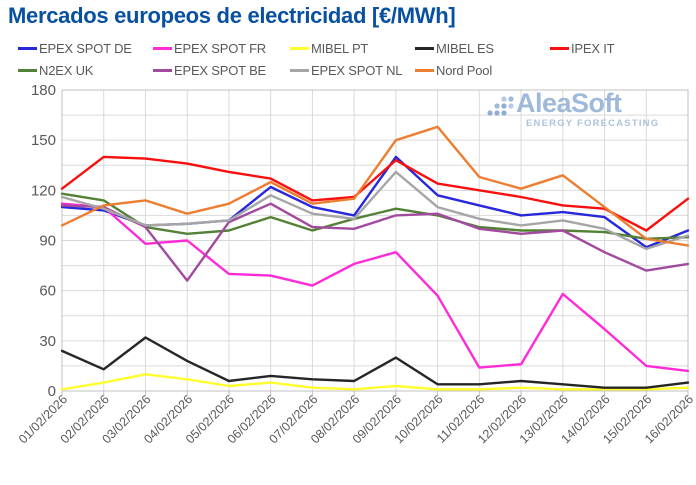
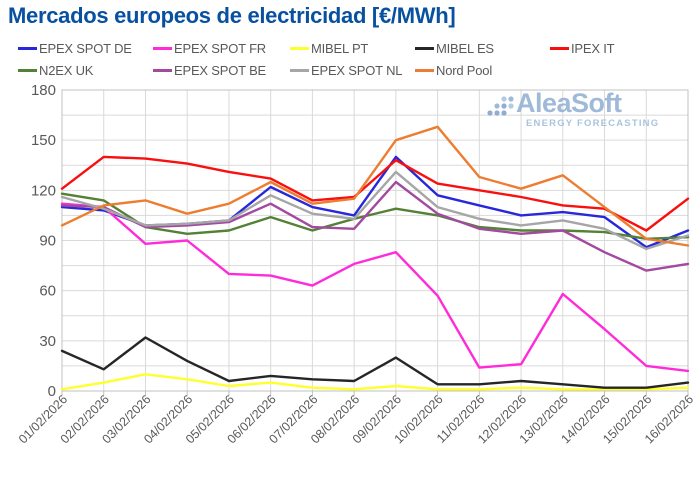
EPEX SPOT BE/04/02/2026: 66 -> 99
EPEX SPOT BE/09/02/2026: 105 -> 125
